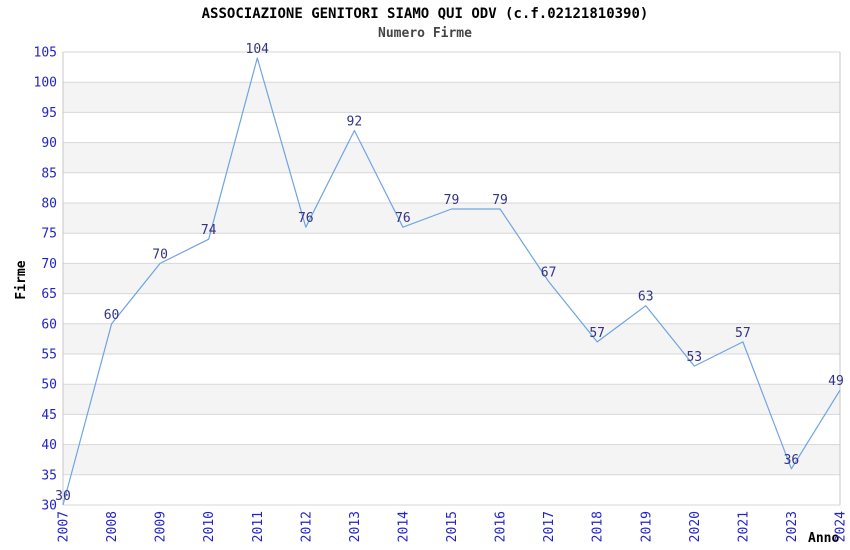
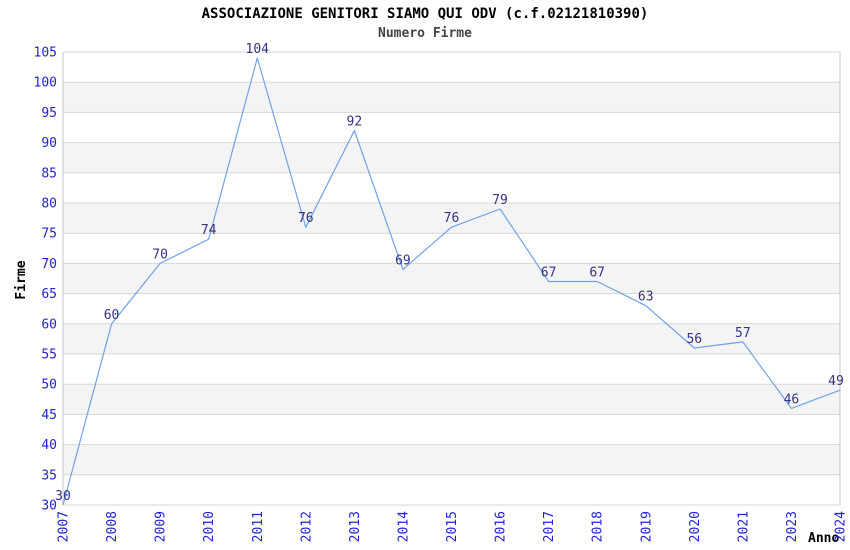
2014: 76 -> 69
2015: 79 -> 76
2018: 57 -> 67
2020: 53 -> 56
2023: 36 -> 46
